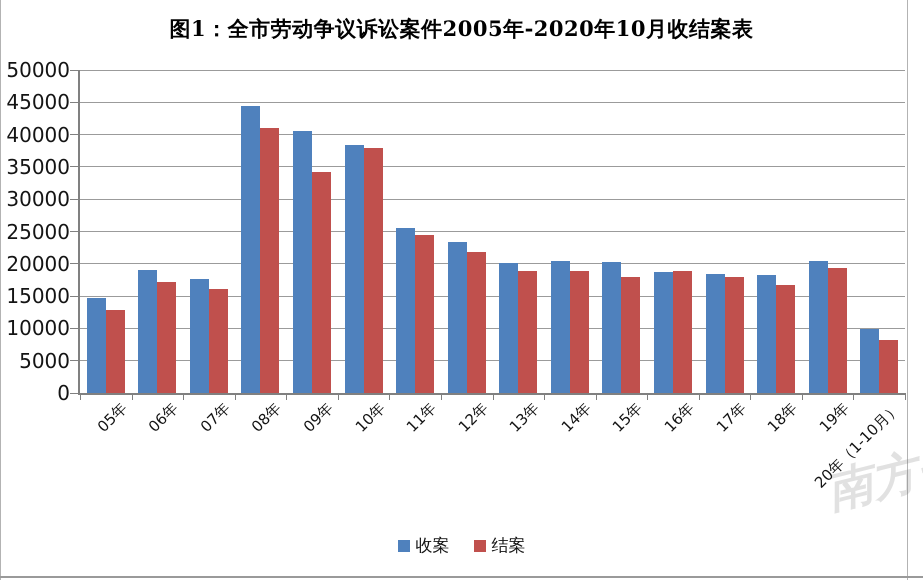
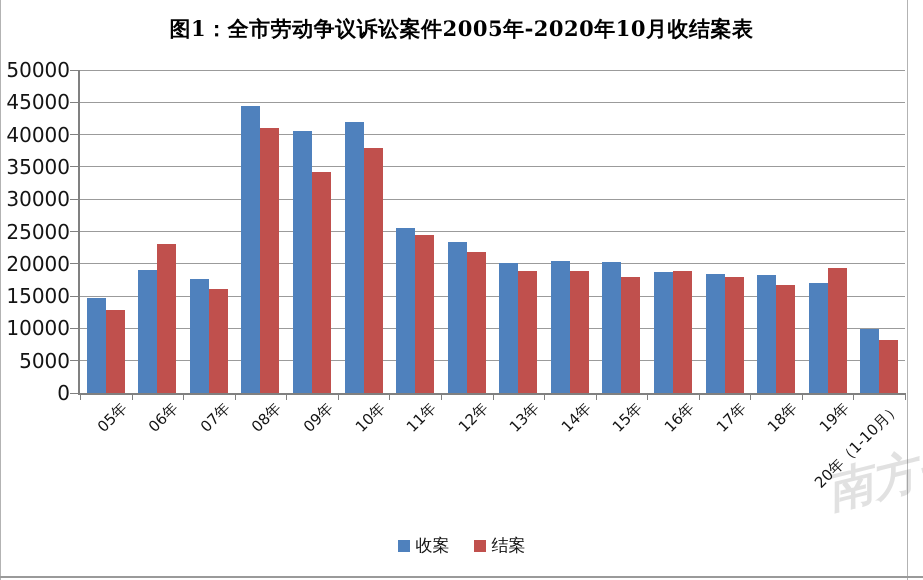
结案/06年: 17000 -> 23000
收案/10年: 38000 -> 42000
收案/19年: 20000 -> 17000
